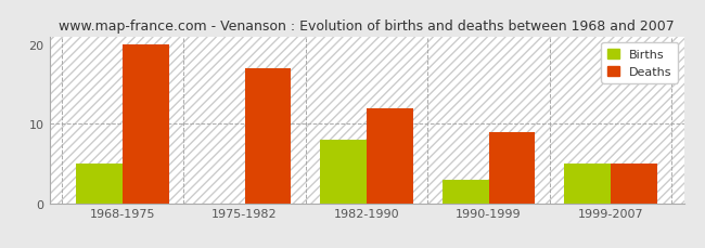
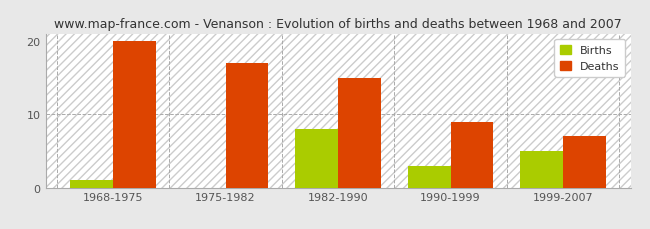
Births/1968-1975: 5 -> 1
Deaths/1982-1990: 12 -> 15
Deaths/1999-2007: 5 -> 7
